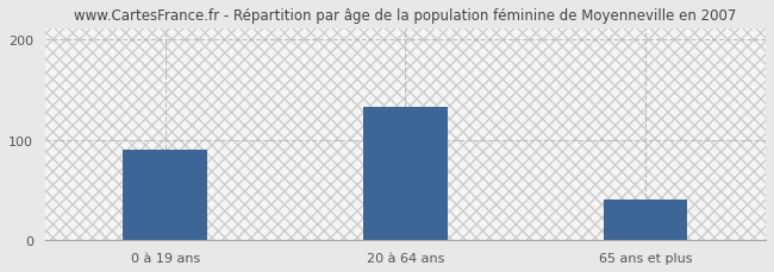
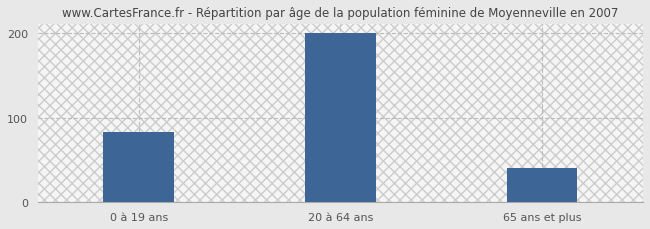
0 à 19 ans: 90 -> 83
20 à 64 ans: 132 -> 200
